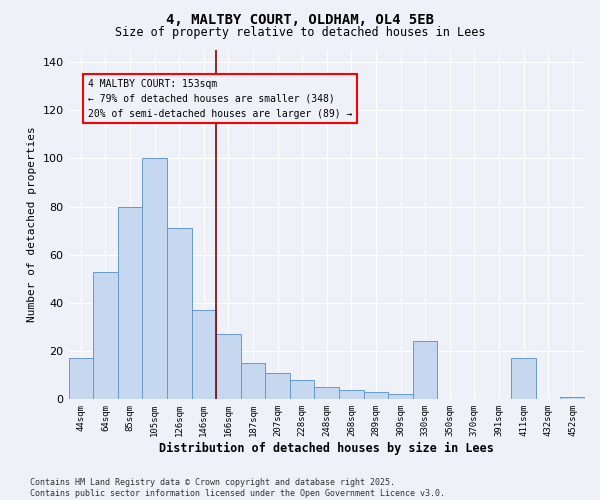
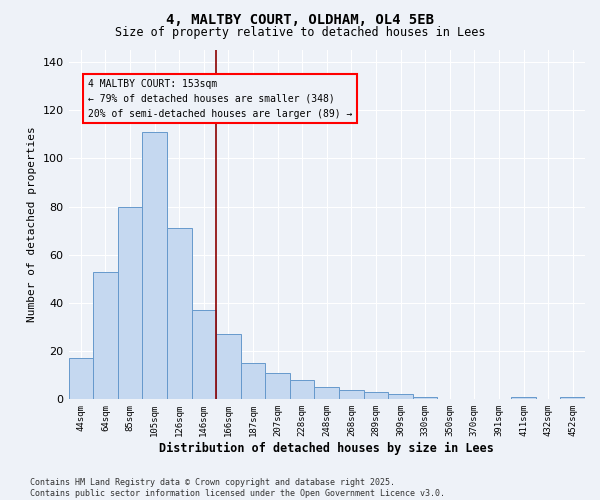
105sqm: 100 -> 111
330sqm: 24 -> 1
411sqm: 17 -> 1
